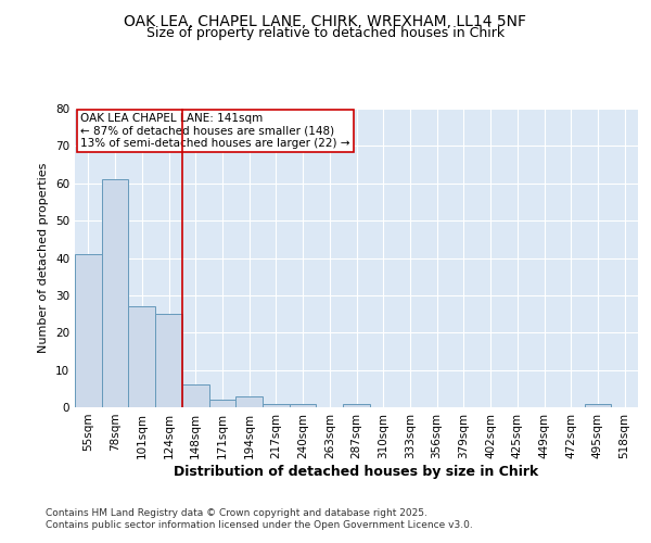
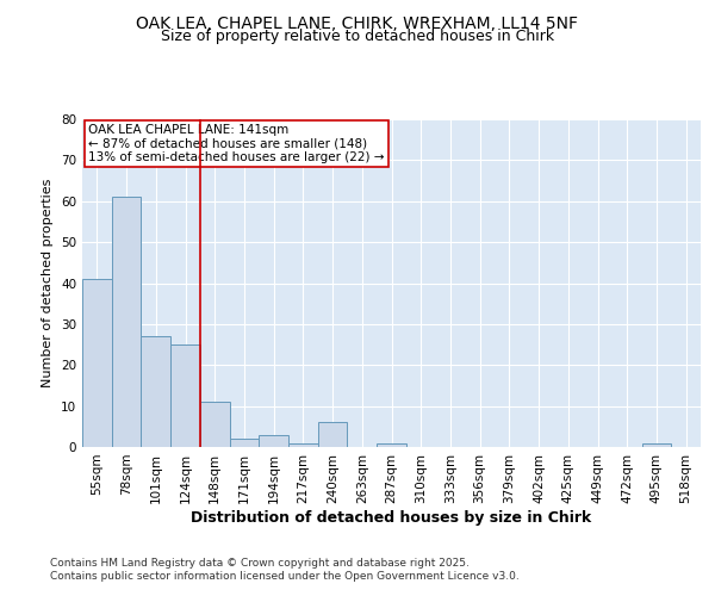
148sqm: 6 -> 11
240sqm: 1 -> 6
